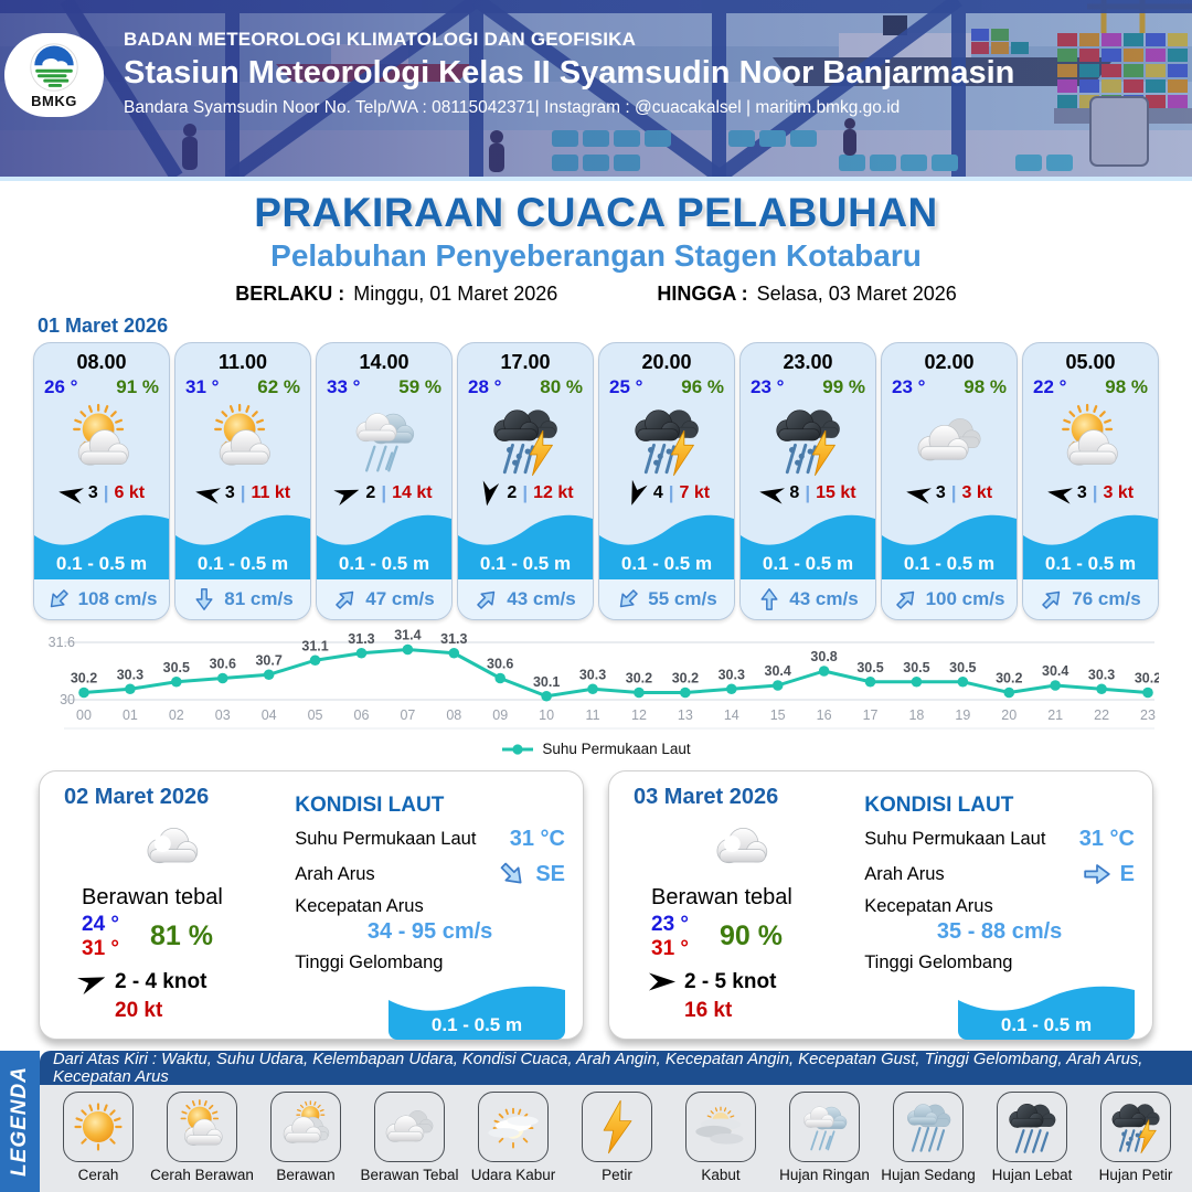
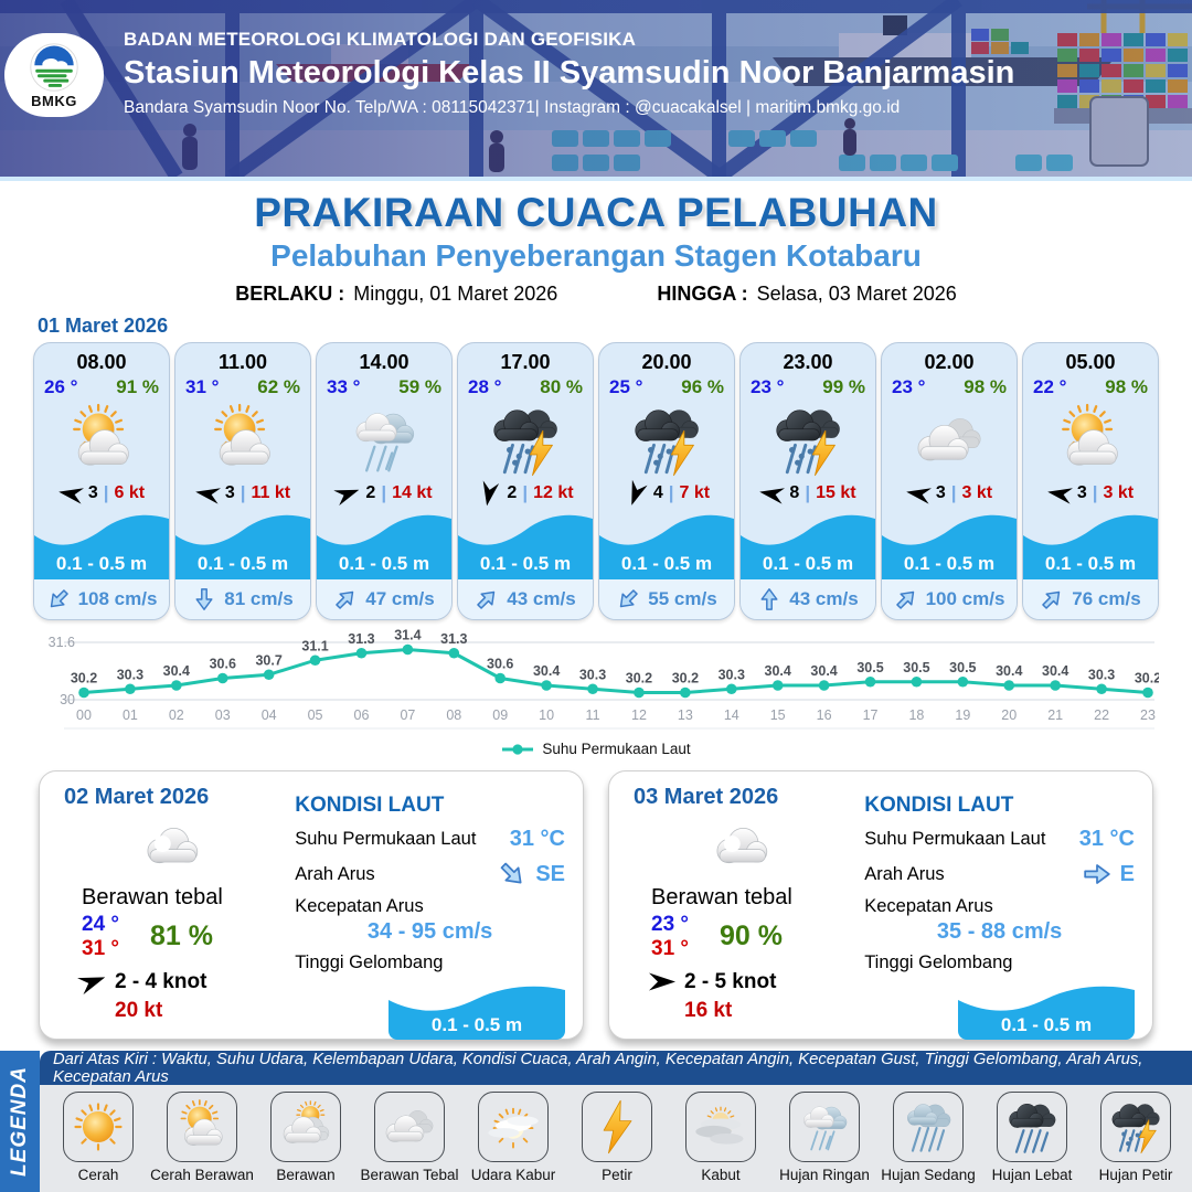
02: 30.5 -> 30.4
10: 30.1 -> 30.4
16: 30.8 -> 30.4
20: 30.2 -> 30.4
